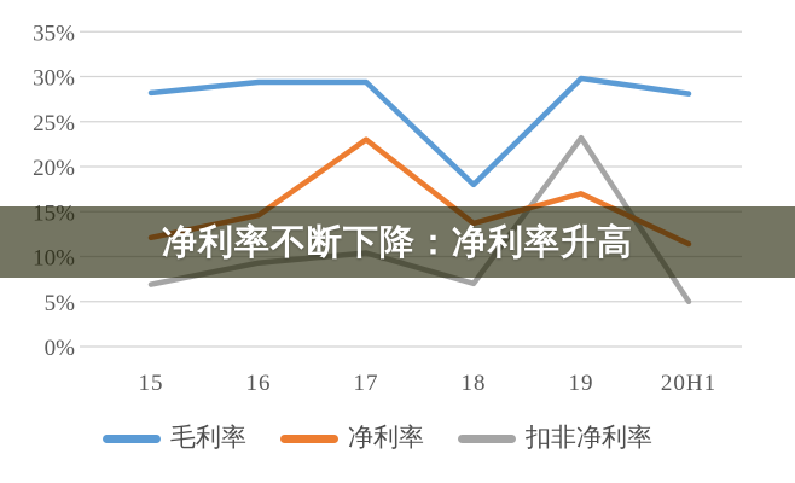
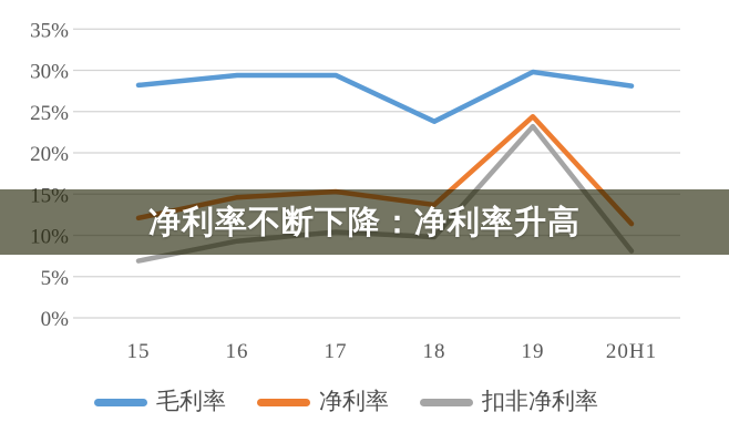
净利率/17: 23% -> 15%
毛利率/18: 18% -> 24%
扣非净利率/18: 7% -> 10%
净利率/19: 17% -> 24%
扣非净利率/20H1: 5% -> 8%
